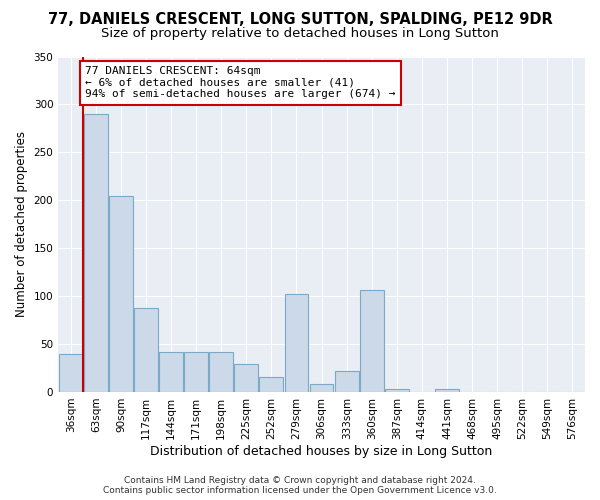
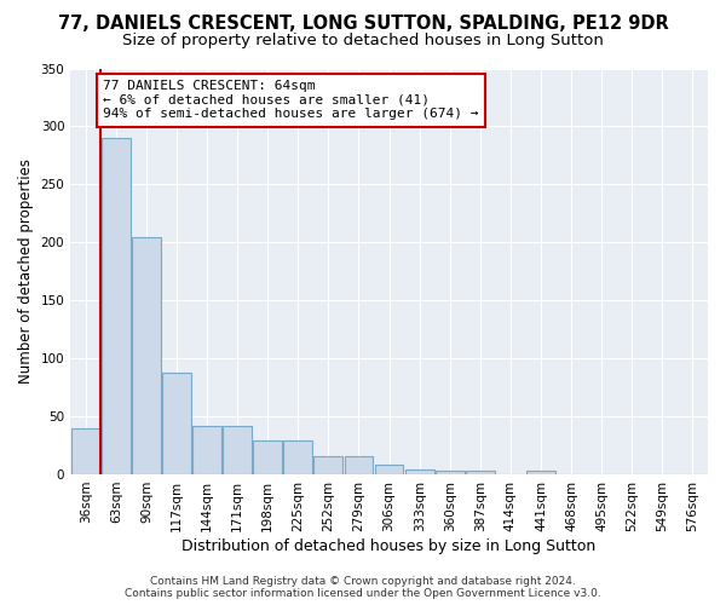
198sqm: 42 -> 29
279sqm: 102 -> 16
333sqm: 22 -> 4
360sqm: 106 -> 3
